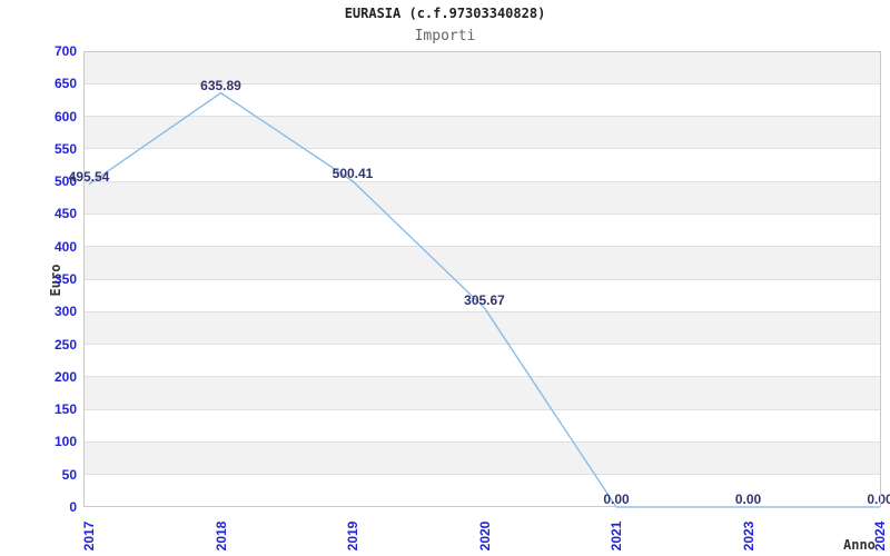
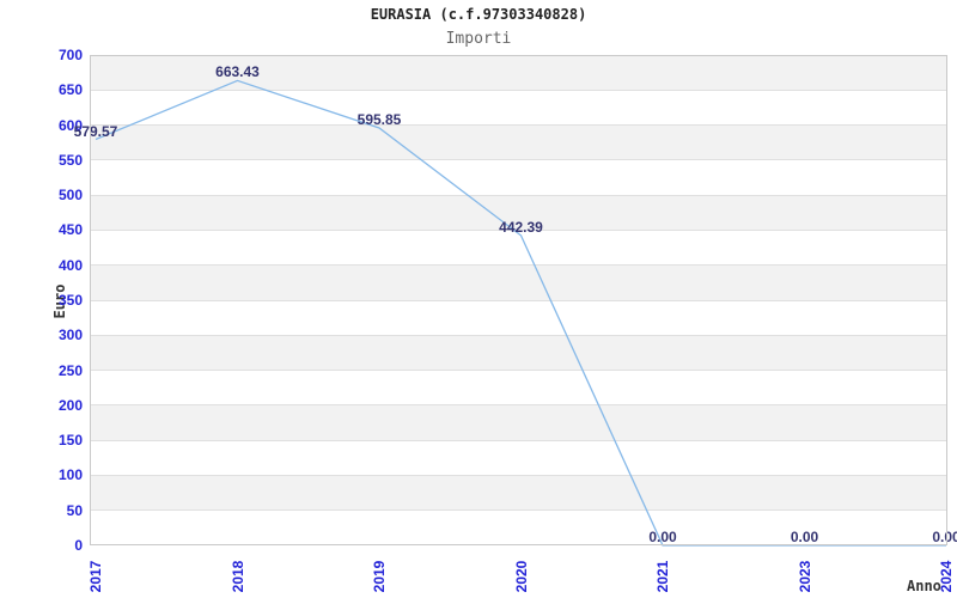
2017: 495.54 -> 579.57
2018: 635.89 -> 663.43
2019: 500.41 -> 595.85
2020: 305.67 -> 442.39
